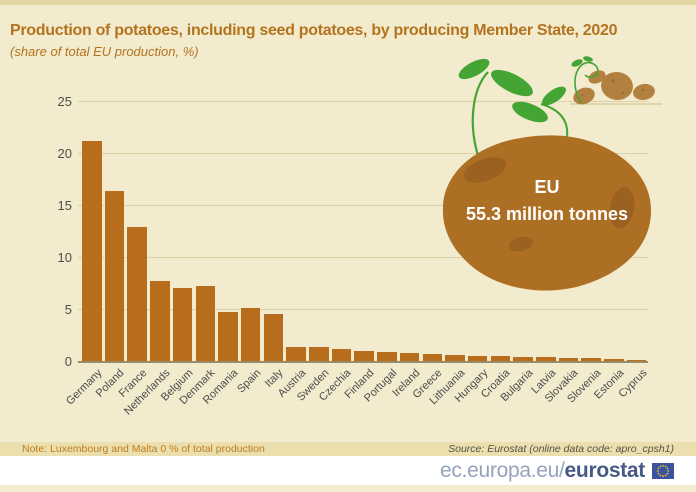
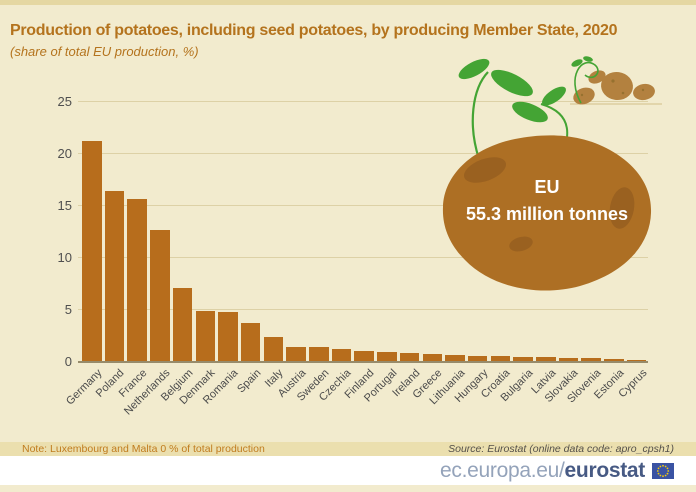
France: 12.9 -> 15.6
Netherlands: 7.7 -> 12.6
Denmark: 7.3 -> 4.9
Spain: 5.1 -> 3.7
Italy: 4.6 -> 2.4
